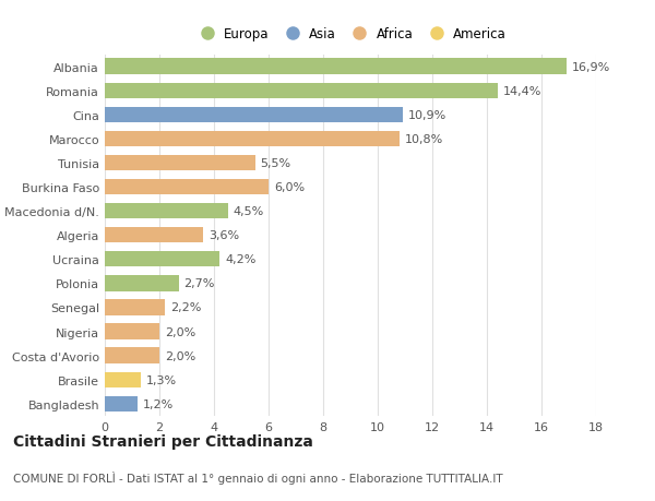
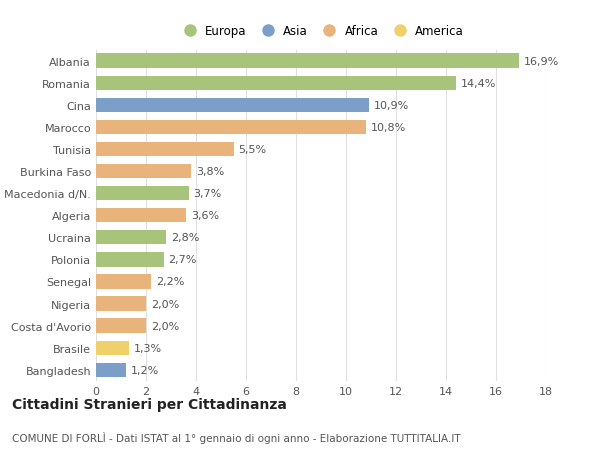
Burkina Faso: 6,0% -> 3,8%
Macedonia d/N.: 4,5% -> 3,7%
Ucraina: 4,2% -> 2,8%
